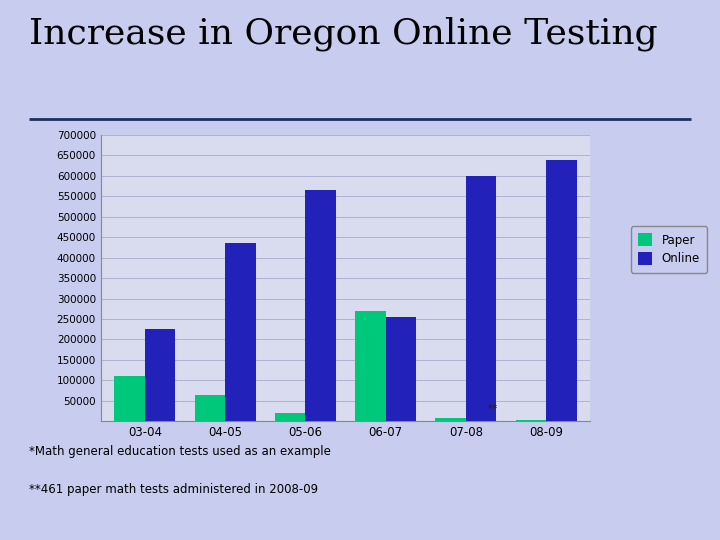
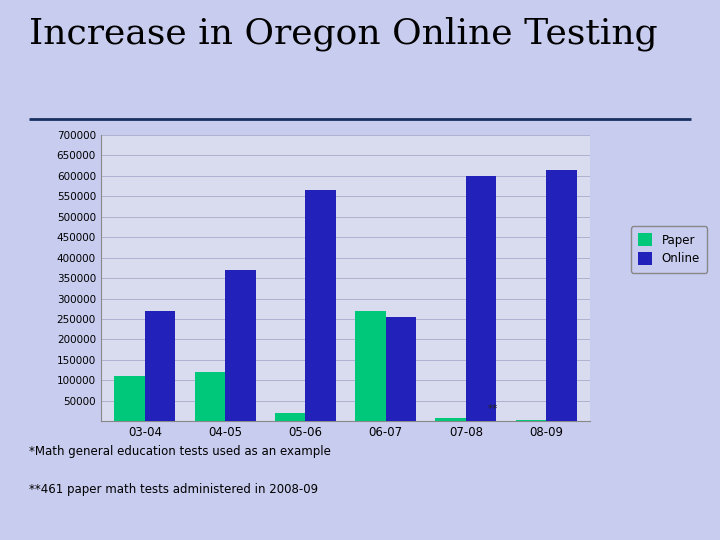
Online/03-04: 225000 -> 270000
Paper/04-05: 65000 -> 120000
Online/04-05: 435000 -> 370000
Online/08-09: 640000 -> 615000
